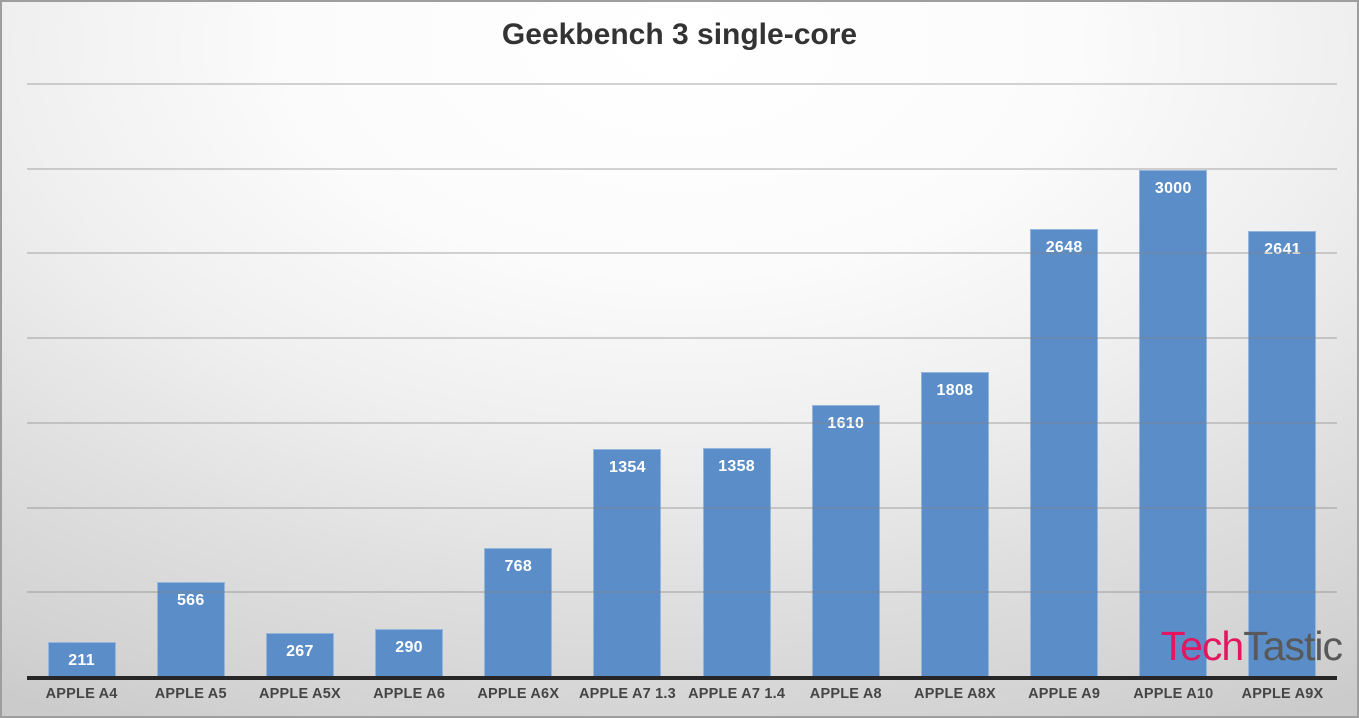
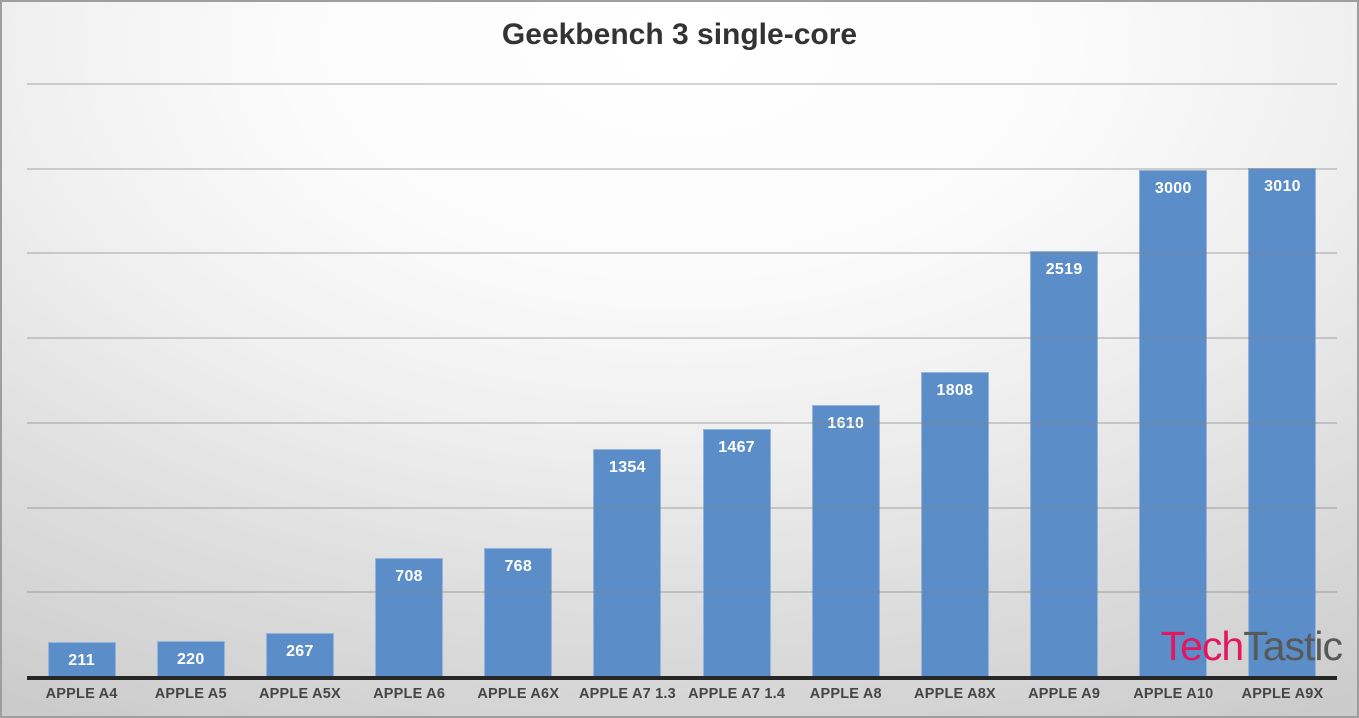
APPLE A5: 566 -> 220
APPLE A6: 290 -> 708
APPLE A7 1.4: 1358 -> 1467
APPLE A9: 2648 -> 2519
APPLE A9X: 2641 -> 3010
